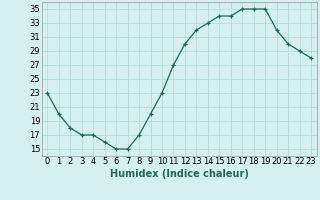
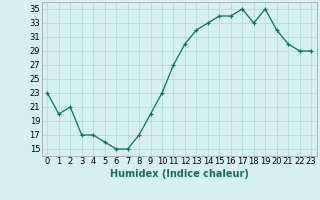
2: 18 -> 21
18: 35 -> 33
23: 28 -> 29
